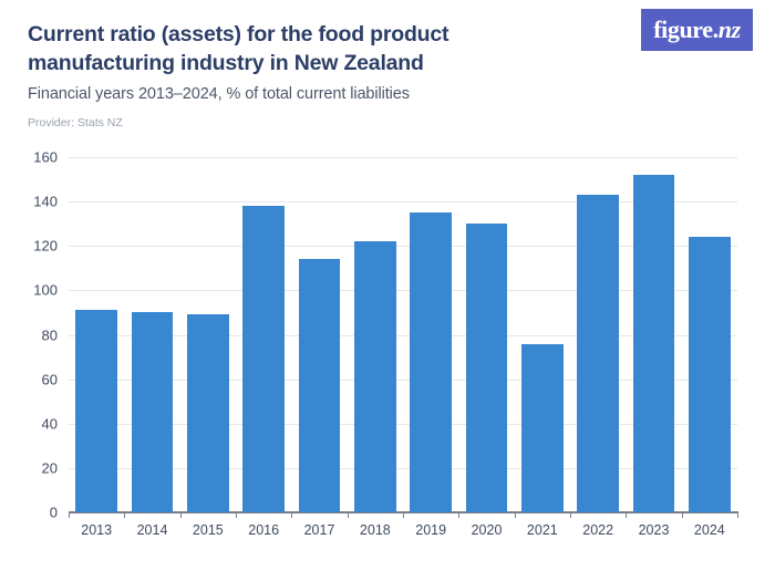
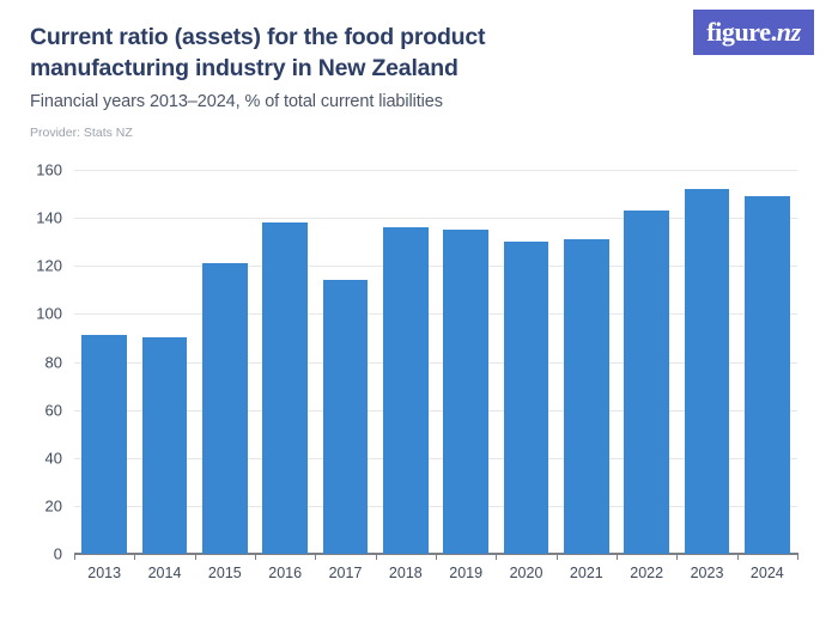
2015: 89 -> 121
2018: 122 -> 136
2021: 76 -> 131
2024: 124 -> 149
